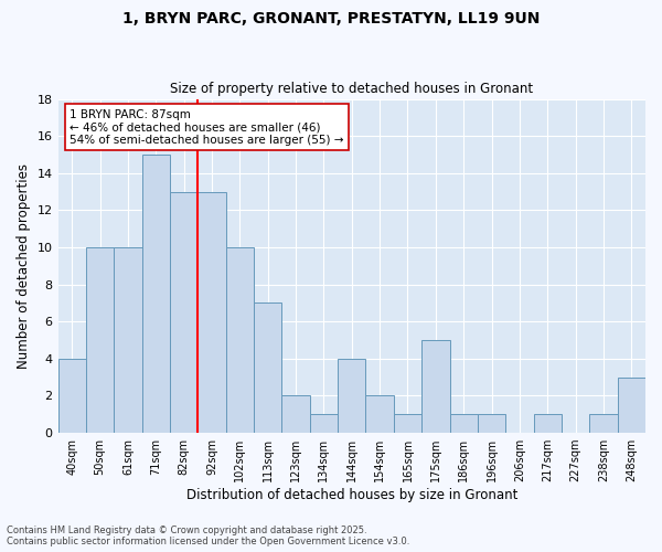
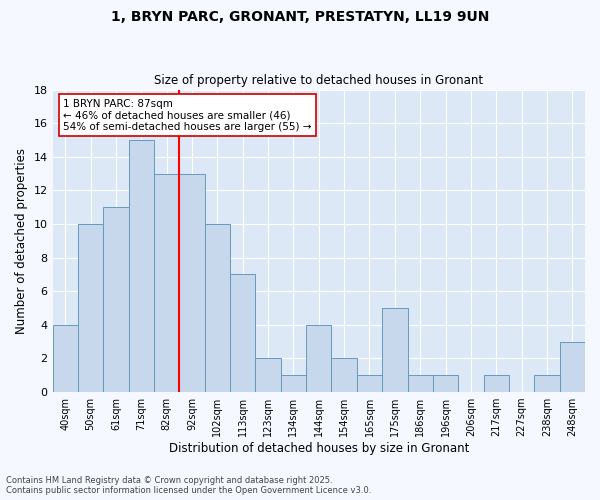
61sqm: 10 -> 11
